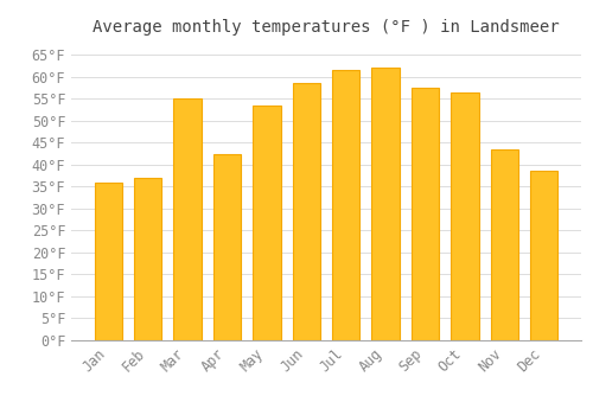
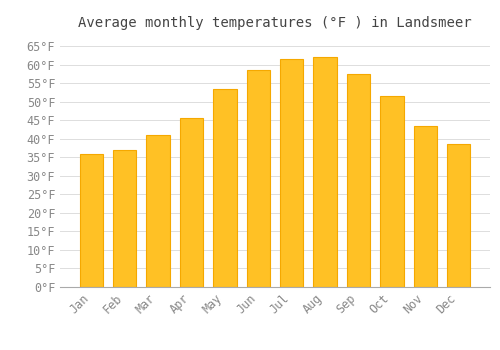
Mar: 55.0°F -> 41.0°F
Apr: 42.5°F -> 45.5°F
Oct: 56.5°F -> 51.5°F
